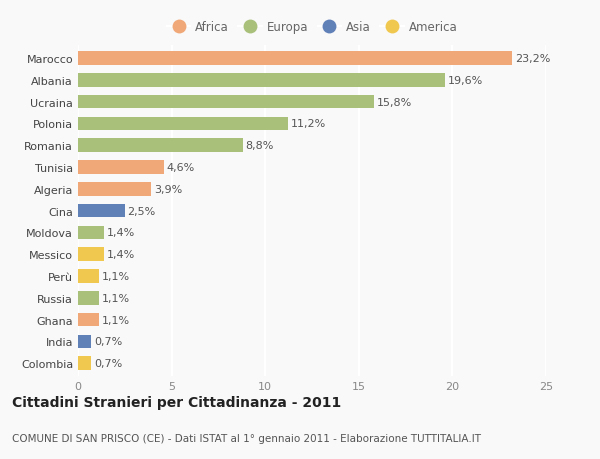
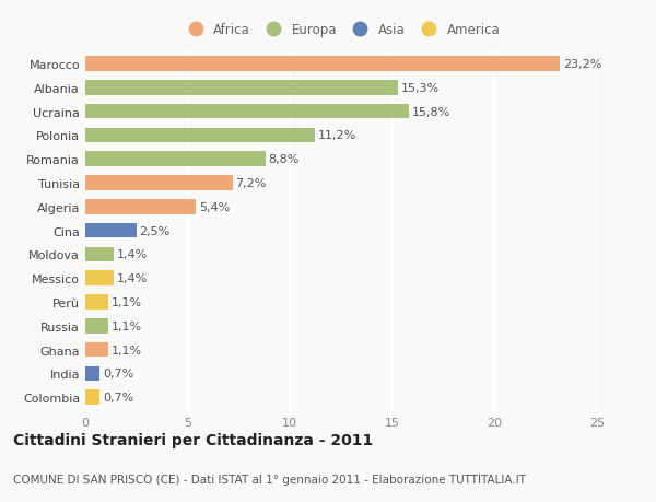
Albania: 19,6% -> 15,3%
Tunisia: 4,6% -> 7,2%
Algeria: 3,9% -> 5,4%
